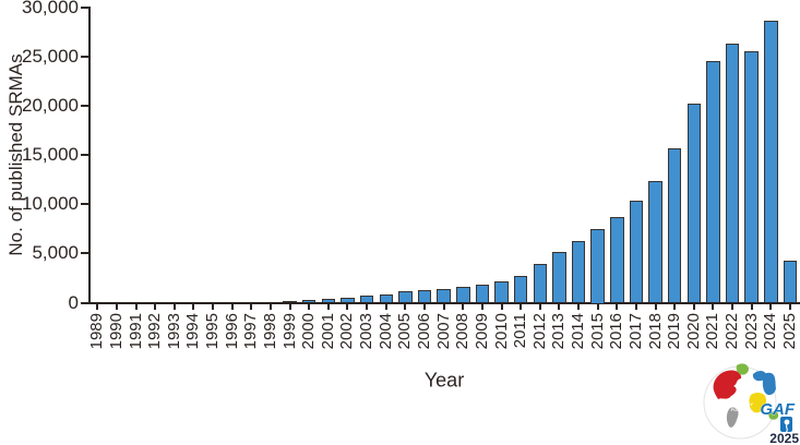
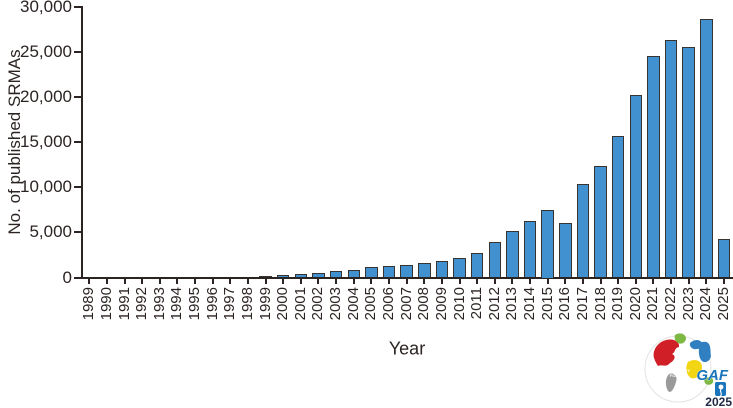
2016: 9000 -> 6000
